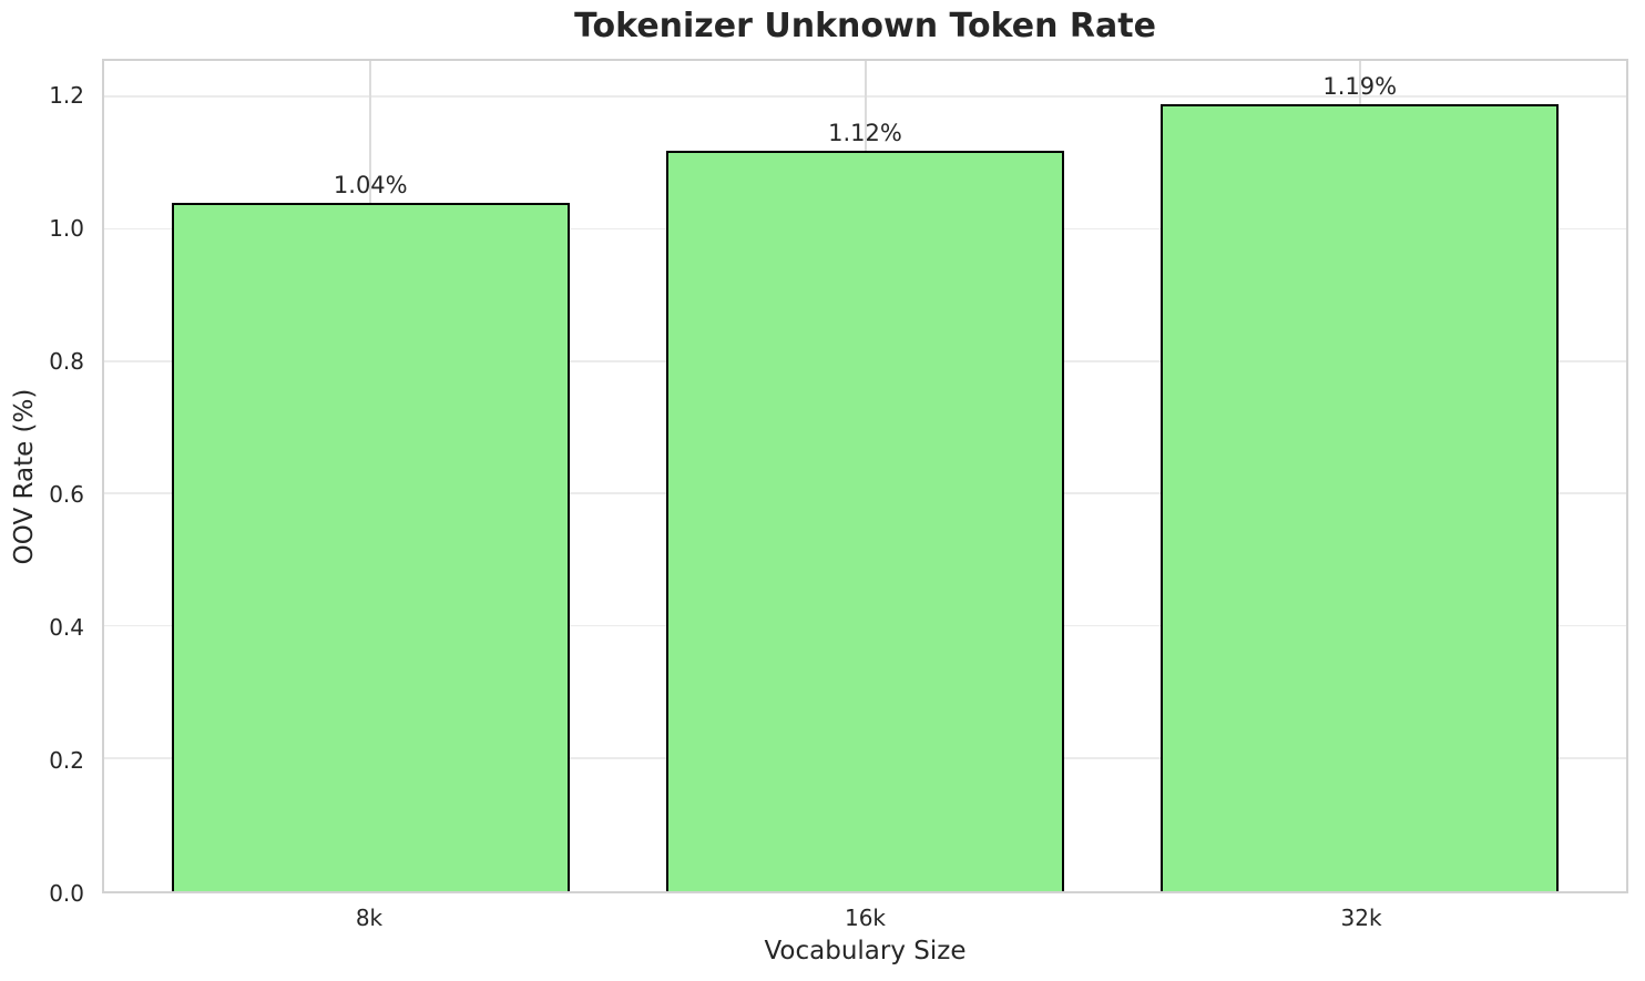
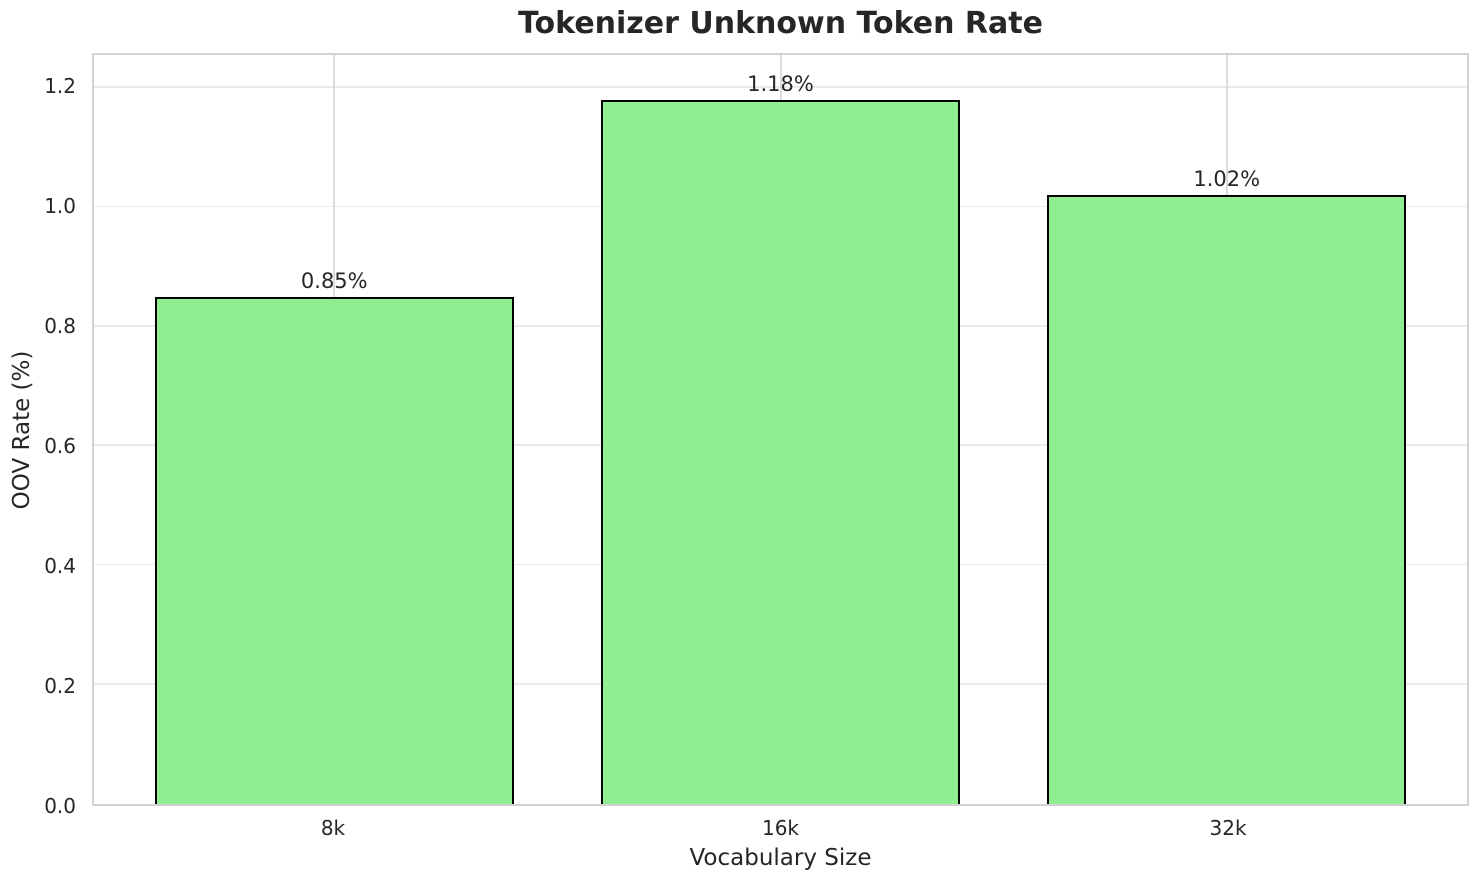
8k: 1.04% -> 0.85%
16k: 1.12% -> 1.18%
32k: 1.19% -> 1.02%
